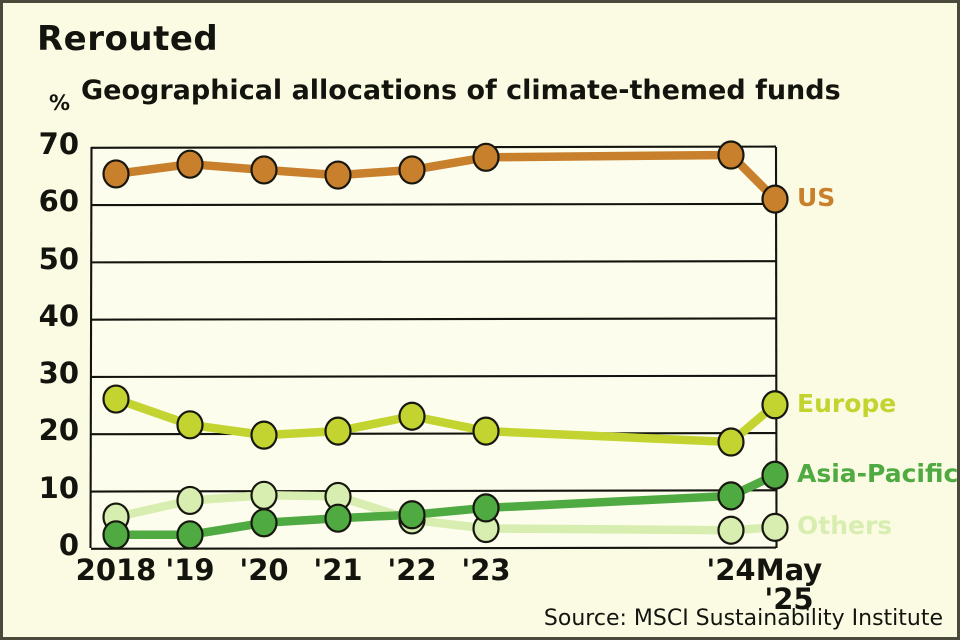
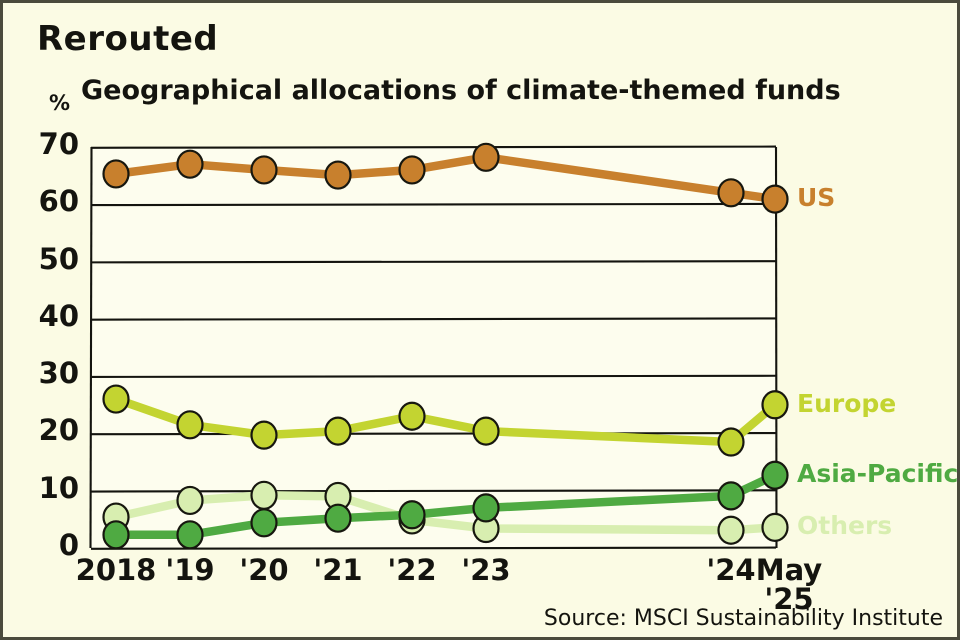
US/'24: 69 -> 62
